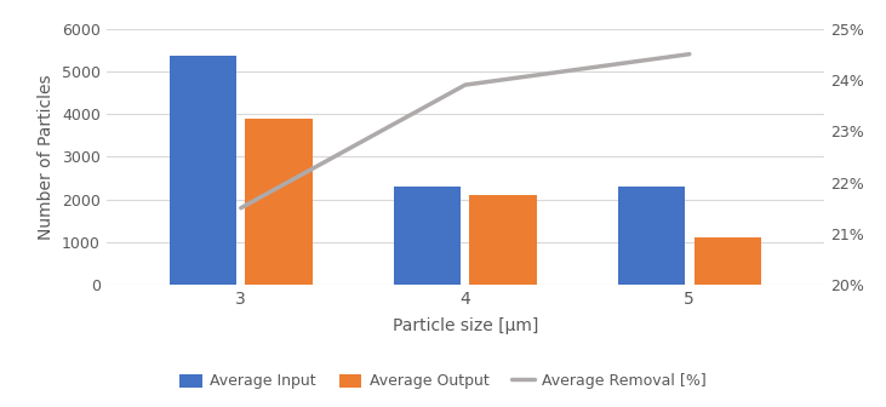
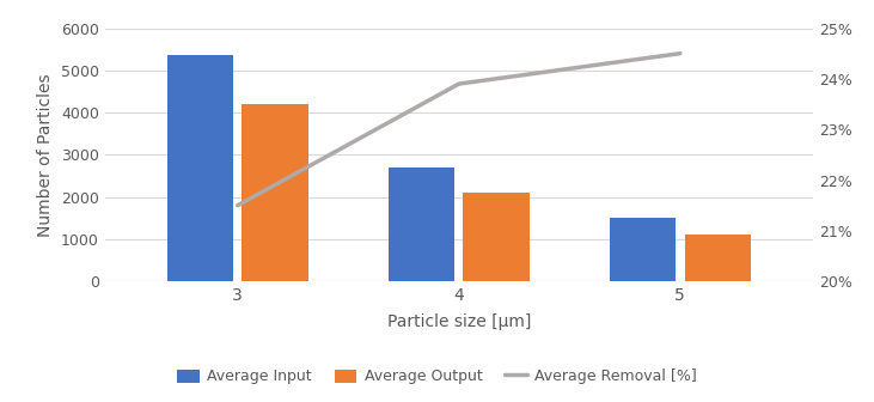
Average Output/3: 3900 -> 4200
Average Input/4: 2300 -> 2700
Average Input/5: 2300 -> 1500
